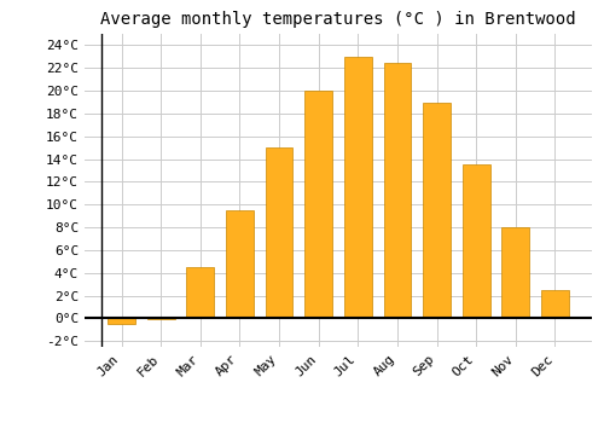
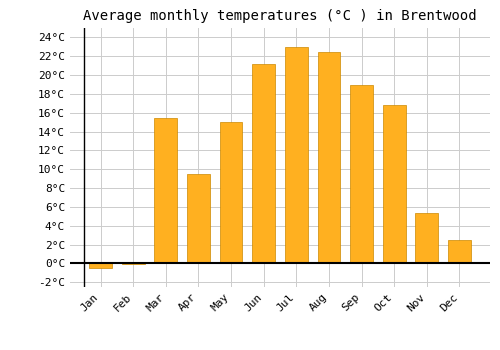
Mar: 4.5°C -> 15.4°C
Jun: 20.0°C -> 21.2°C
Oct: 13.5°C -> 16.8°C
Nov: 8.0°C -> 5.4°C
